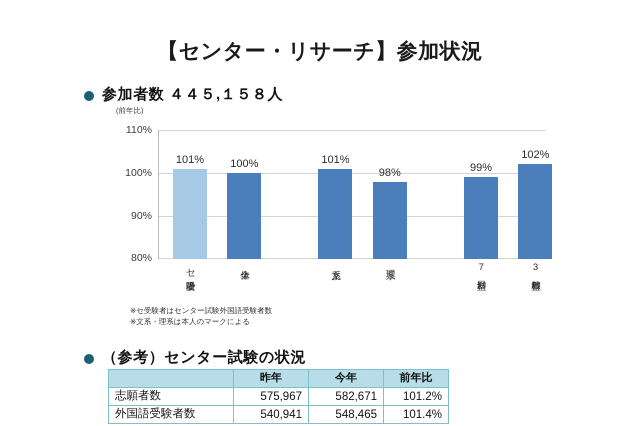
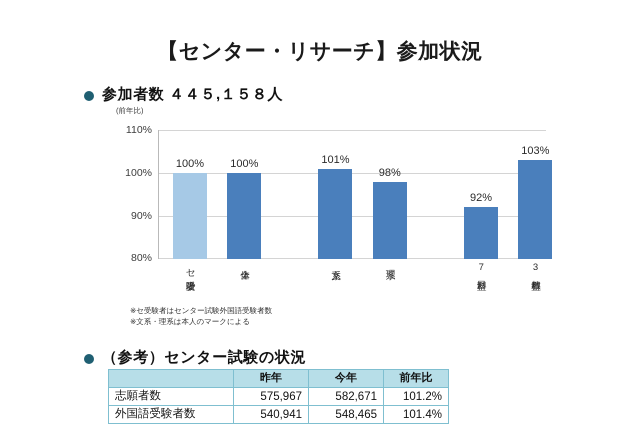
セ受験者: 101% -> 100%
7科目型: 99% -> 92%
3教科型: 102% -> 103%
